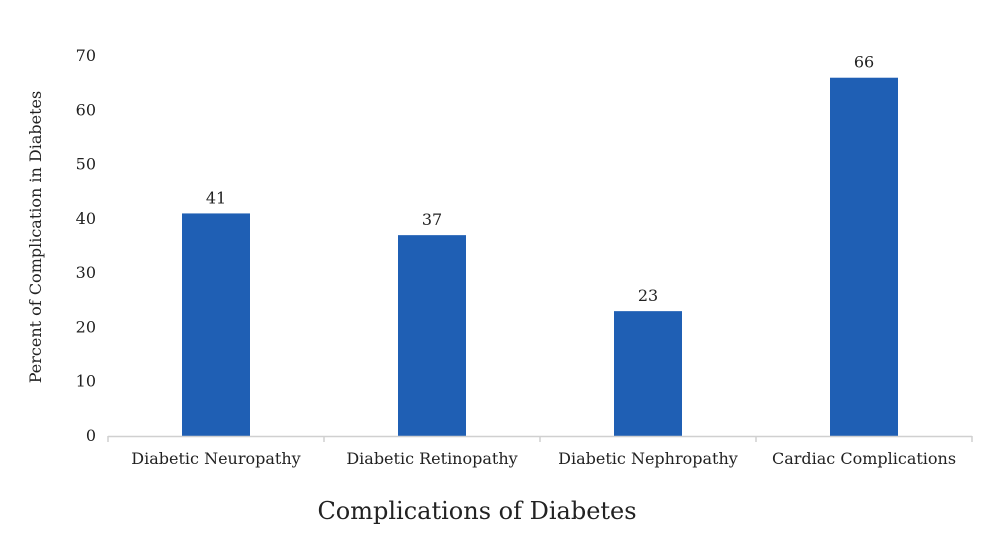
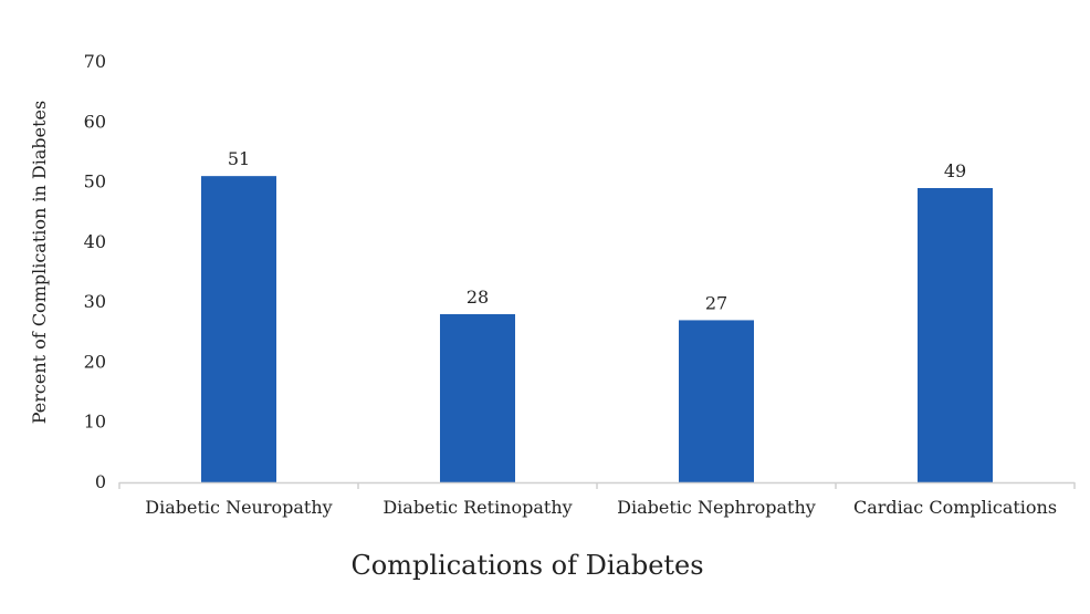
Diabetic Neuropathy: 41 -> 51
Diabetic Retinopathy: 37 -> 28
Diabetic Nephropathy: 23 -> 27
Cardiac Complications: 66 -> 49
